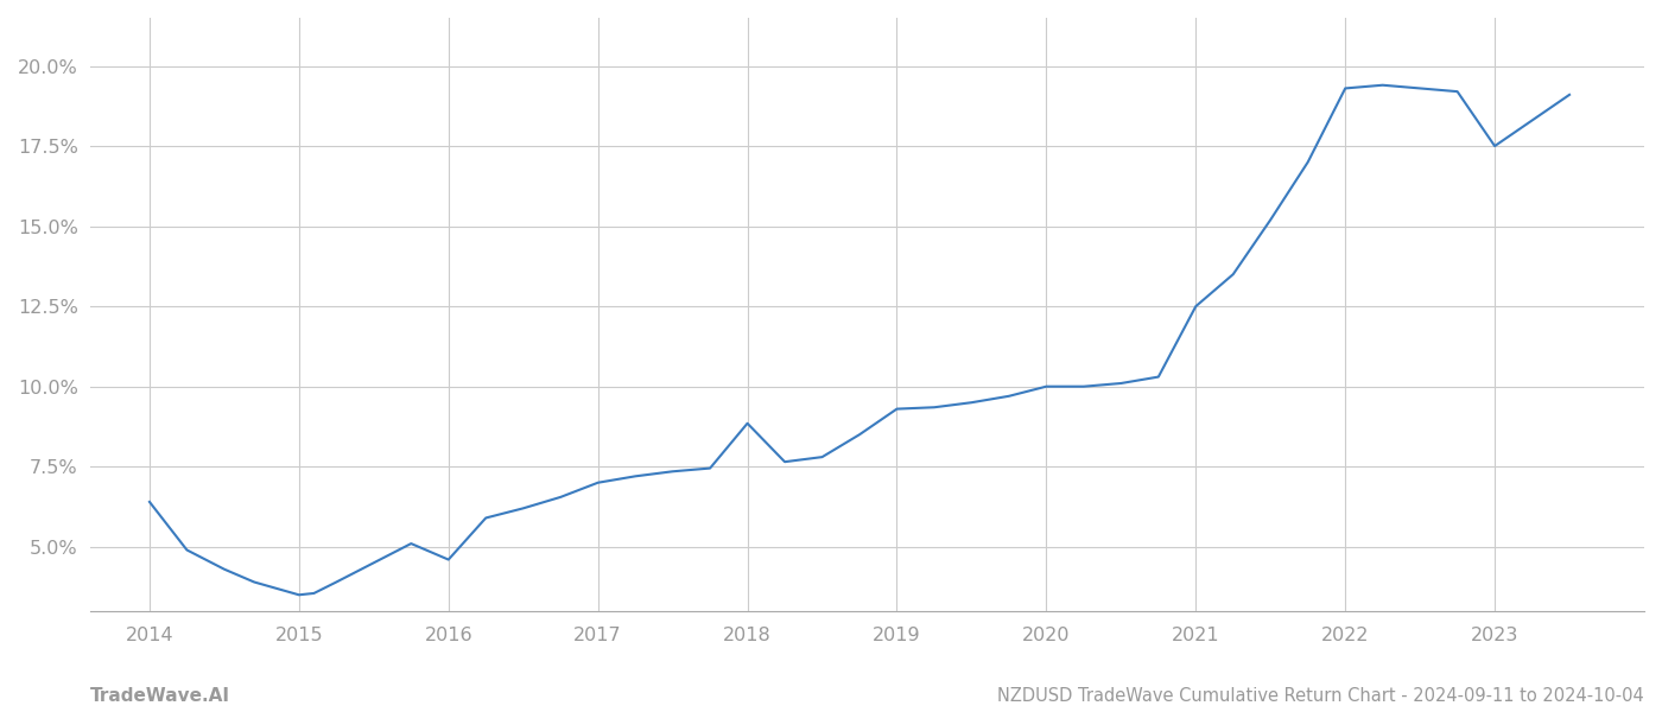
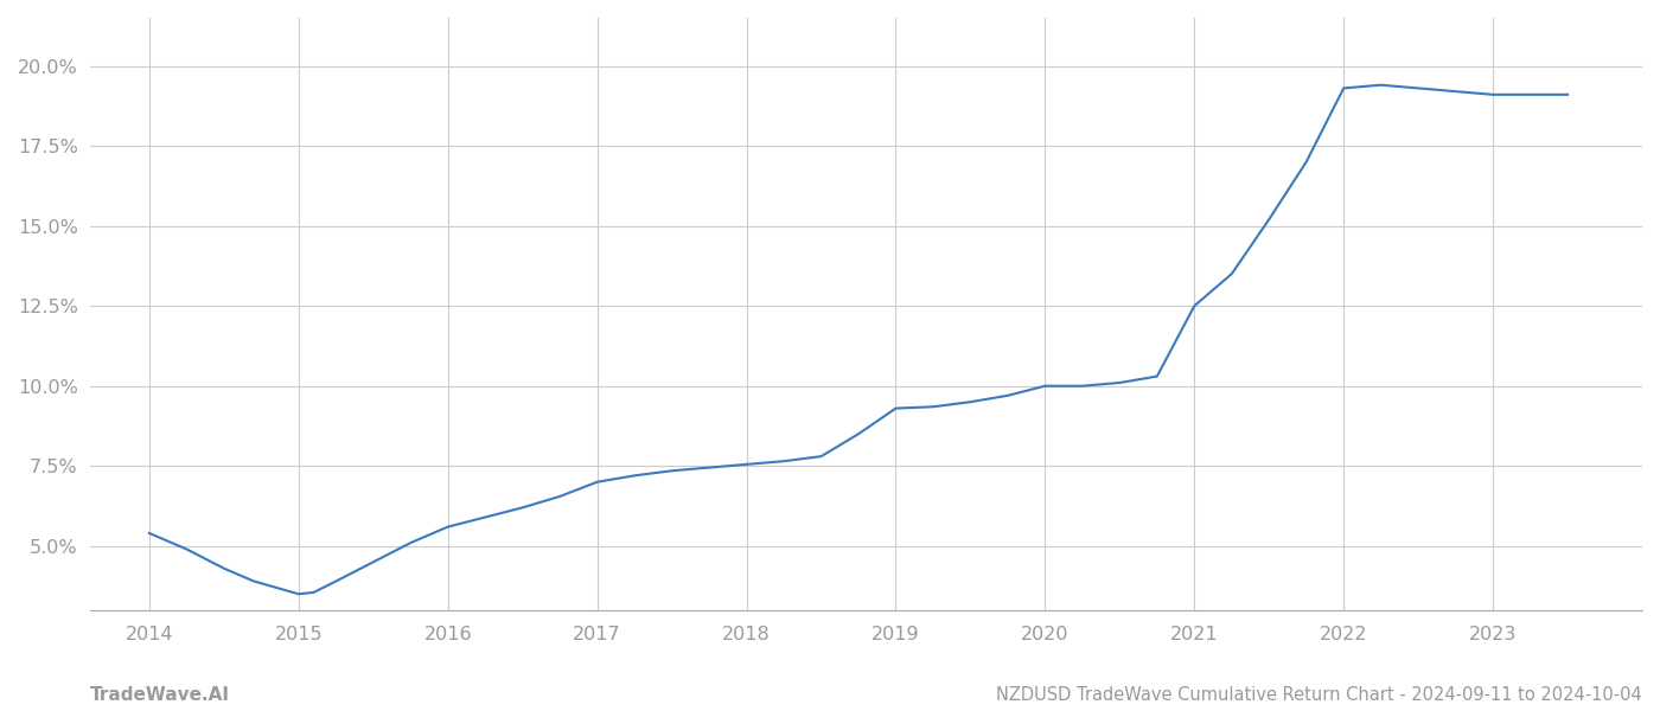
2014: 6.40% -> 5.40%
2016: 4.60% -> 5.60%
2018: 8.85% -> 7.55%
2023: 17.50% -> 19.10%
